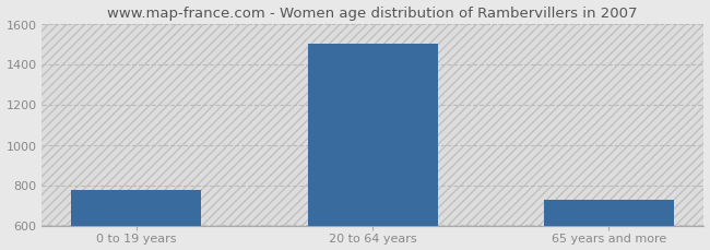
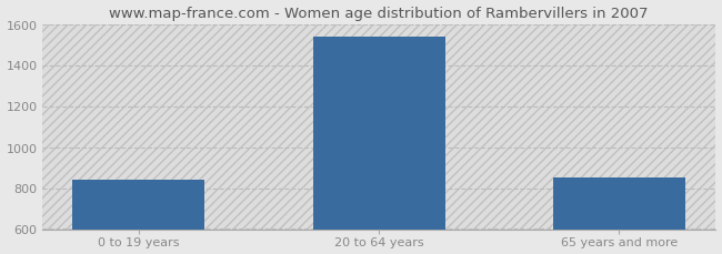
0 to 19 years: 780 -> 840
20 to 64 years: 1500 -> 1540
65 years and more: 720 -> 850
